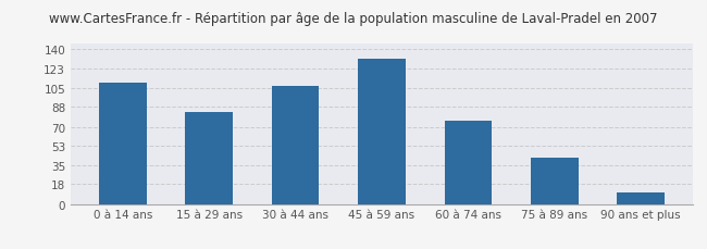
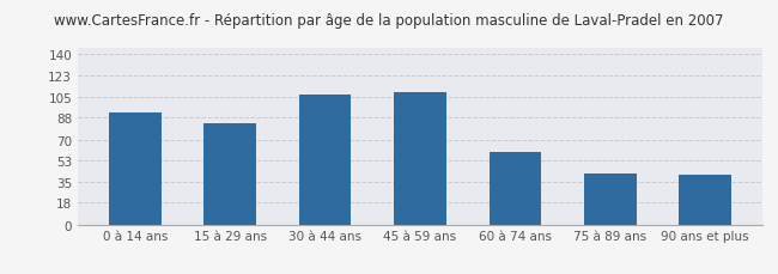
0 à 14 ans: 110 -> 92
45 à 59 ans: 132 -> 109
60 à 74 ans: 75 -> 60
90 ans et plus: 10 -> 41
